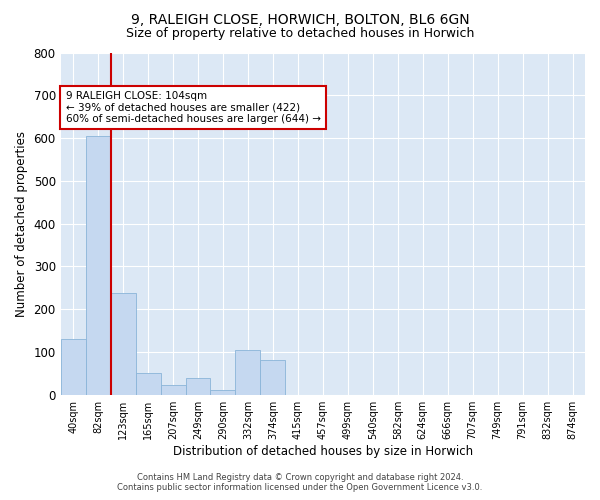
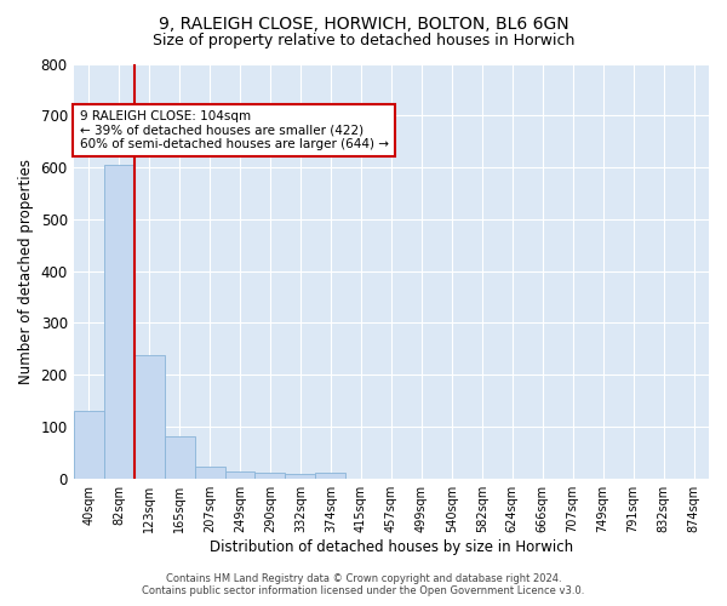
165sqm: 50 -> 80
249sqm: 40 -> 14
332sqm: 105 -> 8
374sqm: 80 -> 10
